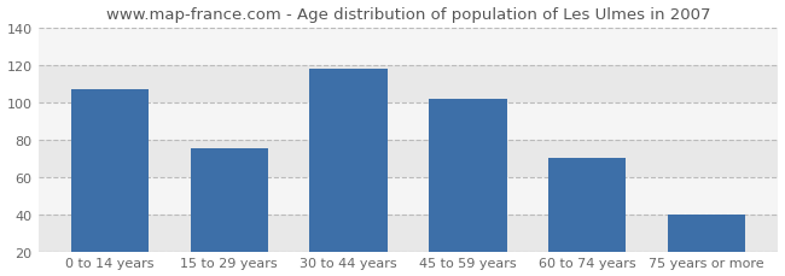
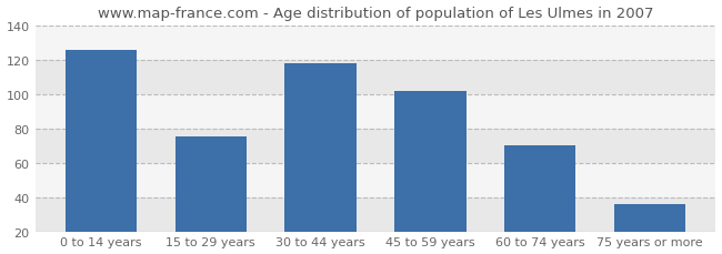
0 to 14 years: 107 -> 126
75 years or more: 40 -> 36
